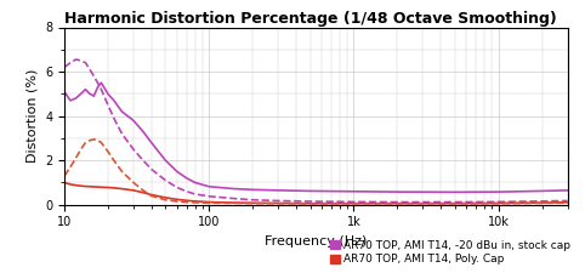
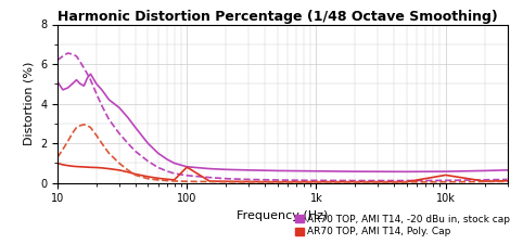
AR70 TOP, AMI T14, Poly. Cap/100: 0.1 -> 0.8
AR70 TOP, AMI T14, Poly. Cap/10k: 0.1 -> 0.4
